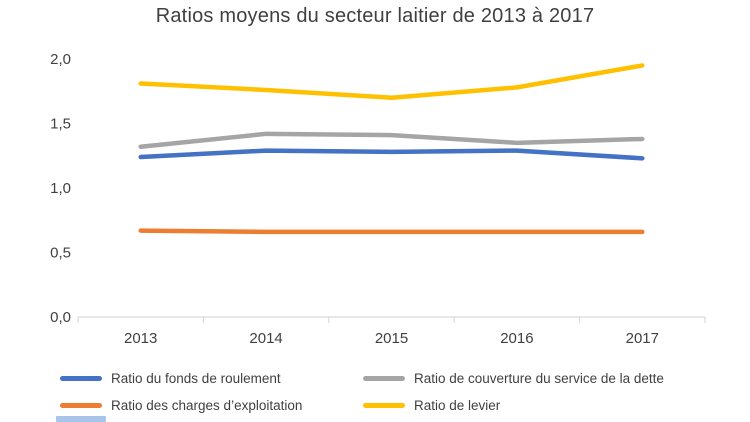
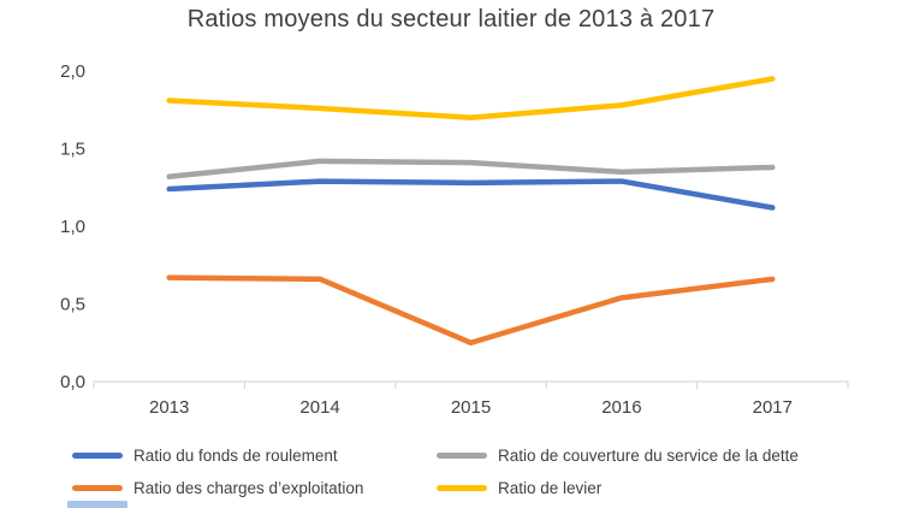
Ratio des charges d’exploitation/2015: 0,66 -> 0,25
Ratio des charges d’exploitation/2016: 0,66 -> 0,54
Ratio du fonds de roulement/2017: 1,23 -> 1,12
